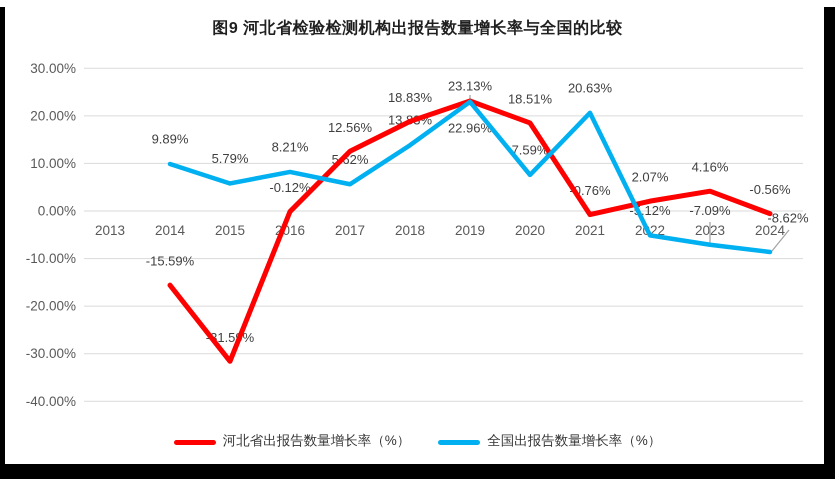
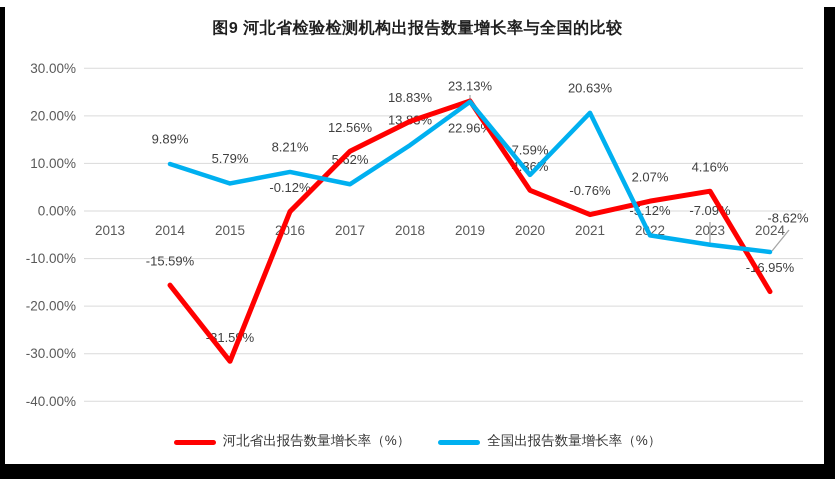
河北省出报告数量增长率（%）/2020: 18.51% -> 4.36%
河北省出报告数量增长率（%）/2024: -0.56% -> -16.95%
